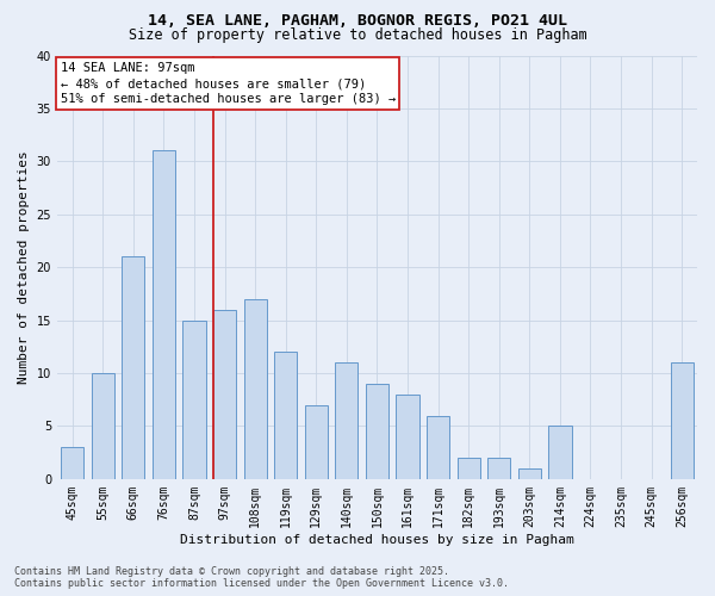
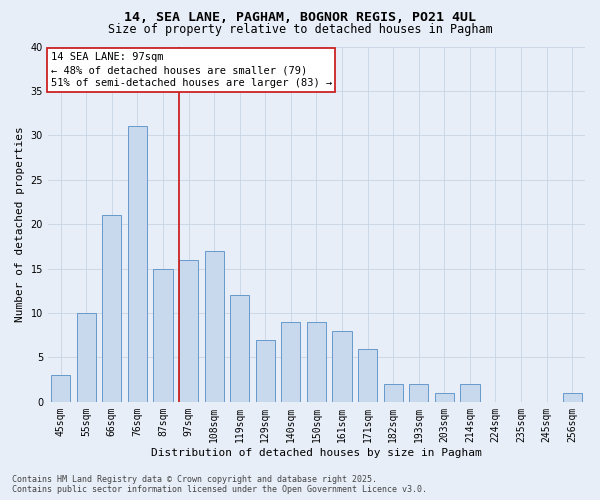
140sqm: 11 -> 9
214sqm: 5 -> 2
256sqm: 11 -> 1
